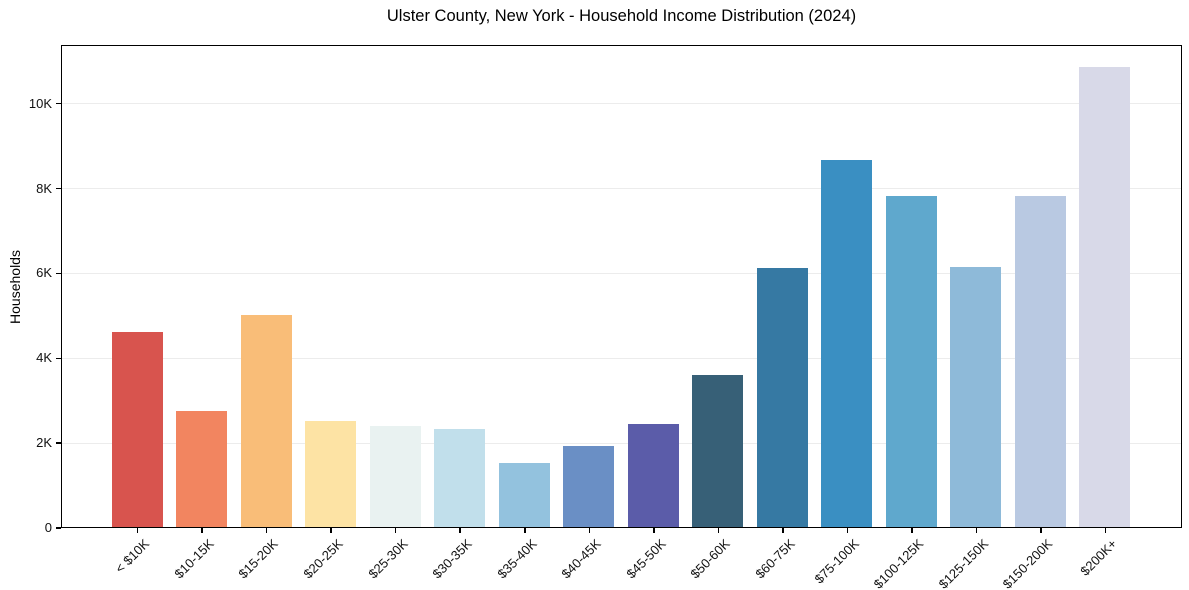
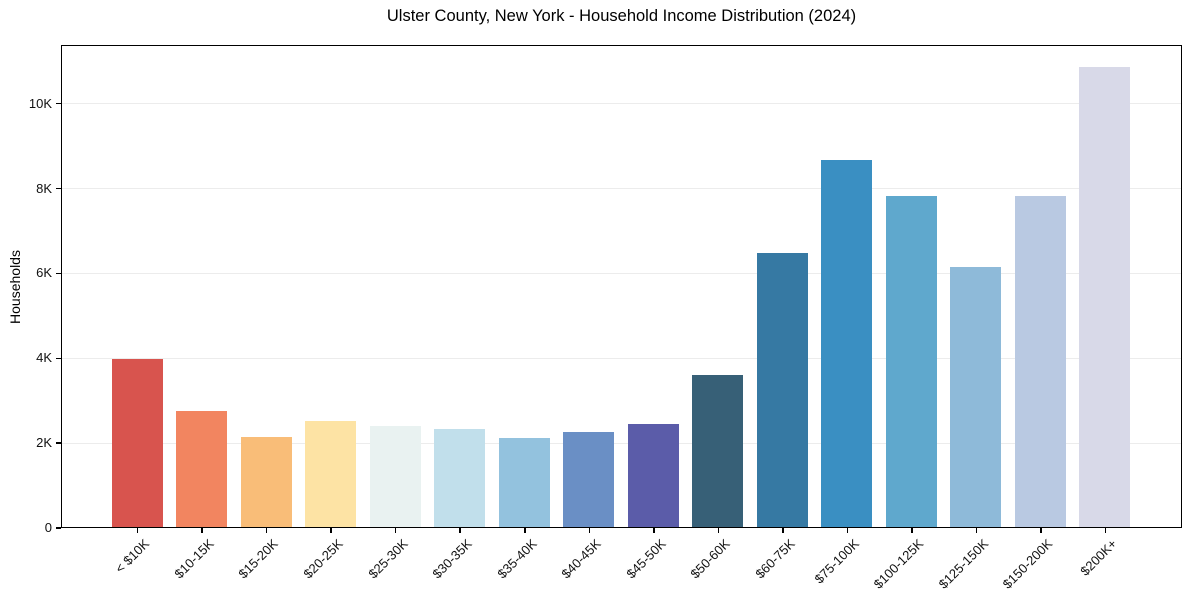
< $10K: 4.6K -> 4.0K
$15-20K: 5.0K -> 2.1K
$35-40K: 1.5K -> 2.1K
$40-45K: 1.9K -> 2.2K
$60-75K: 6.1K -> 6.4K
